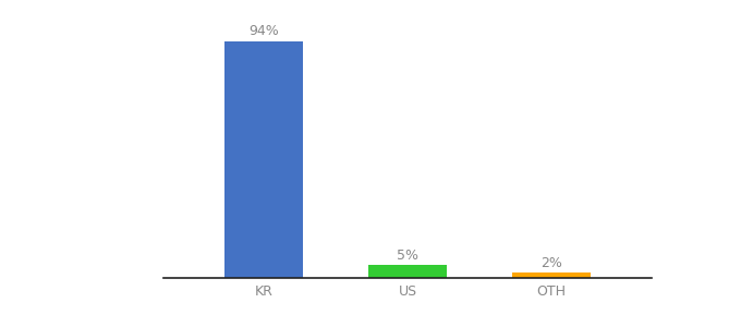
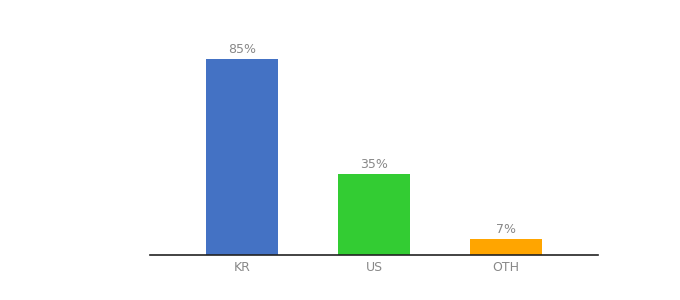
KR: 94% -> 85%
US: 5% -> 35%
OTH: 2% -> 7%
